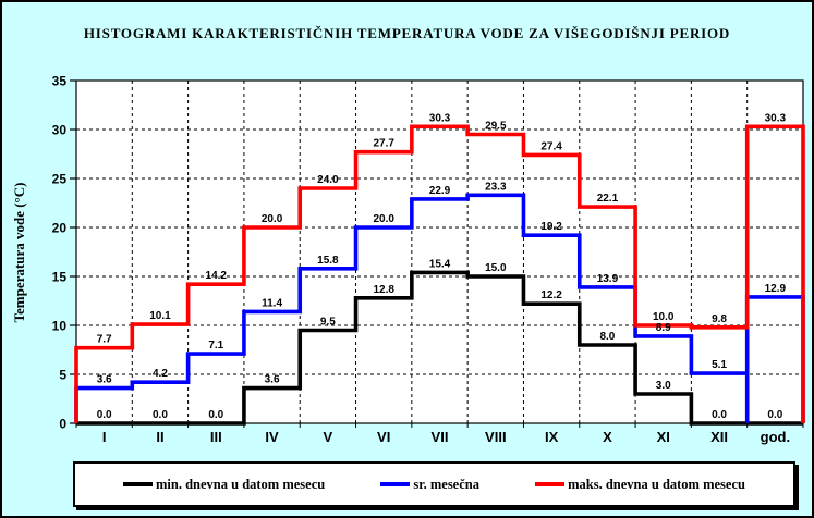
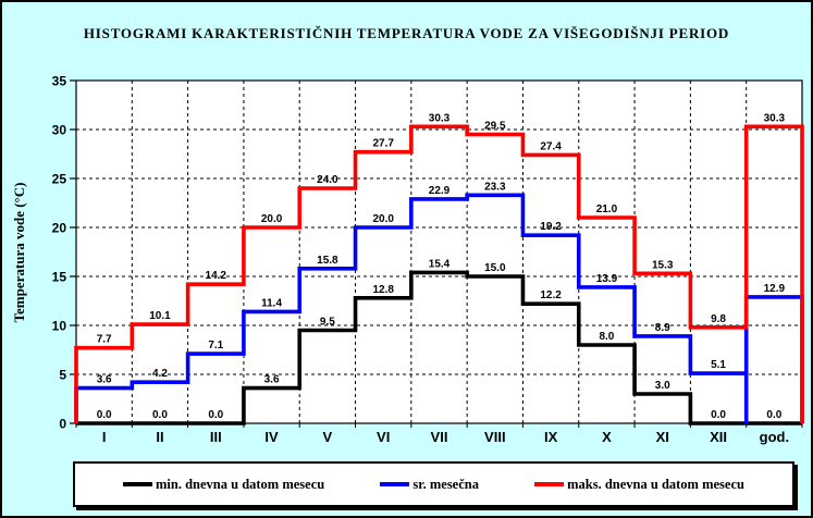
maks. dnevna u datom mesecu/X: 22.1 -> 21.0
maks. dnevna u datom mesecu/XI: 10.0 -> 15.3
